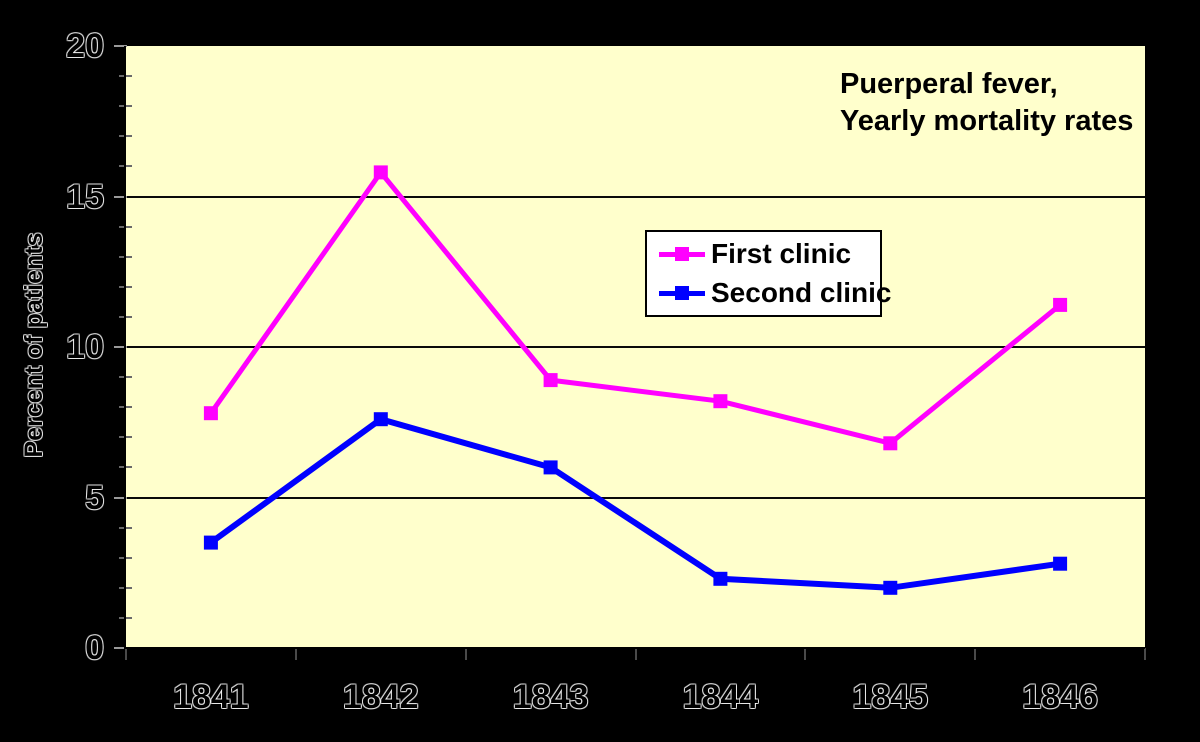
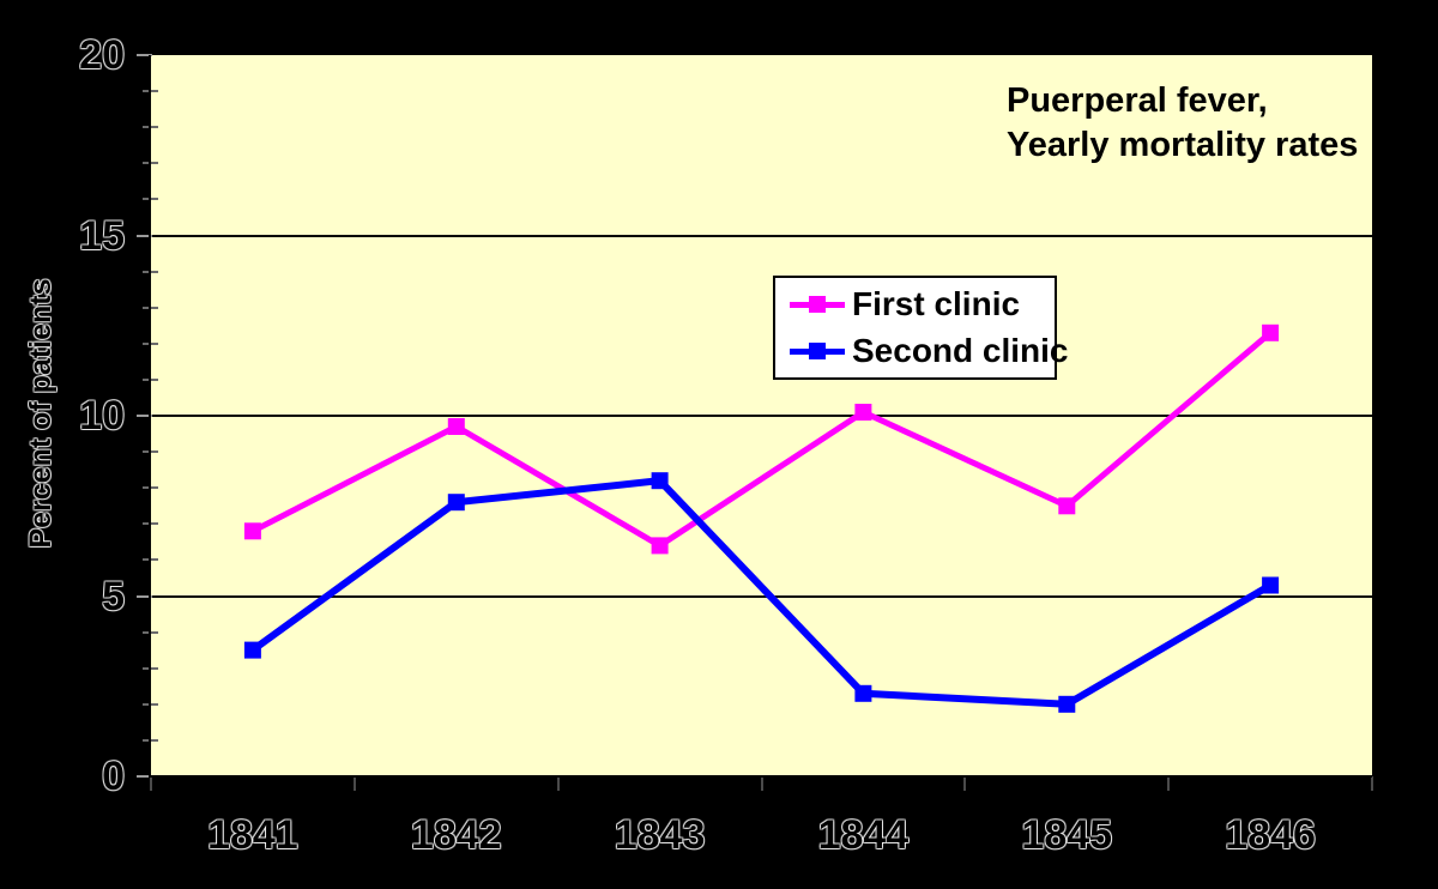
First clinic/1841: 7.8 -> 6.8
First clinic/1842: 15.8 -> 9.7
First clinic/1843: 8.9 -> 6.4
Second clinic/1843: 6.0 -> 8.2
First clinic/1844: 8.2 -> 10.1
First clinic/1845: 6.8 -> 7.5
First clinic/1846: 11.4 -> 12.3
Second clinic/1846: 2.8 -> 5.3
